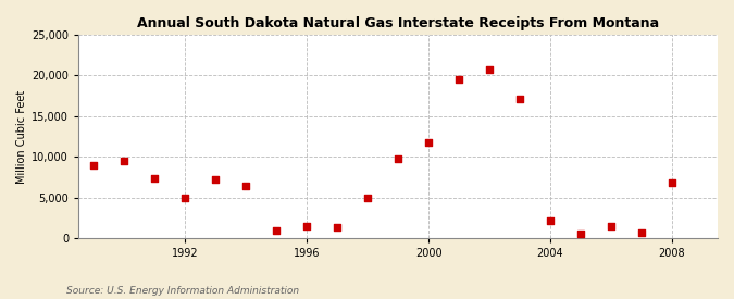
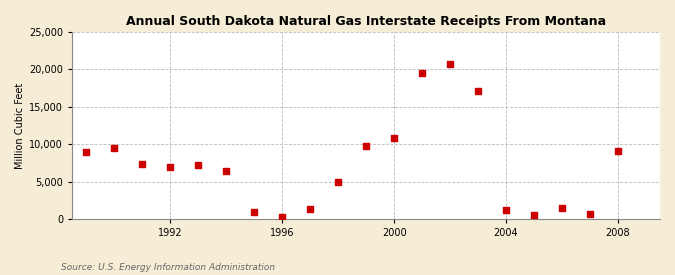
1992: 5,000 -> 7,000
1996: 1,400 -> 200
2000: 11,800 -> 10,800
2004: 2,200 -> 1,200
2008: 6,800 -> 9,100
